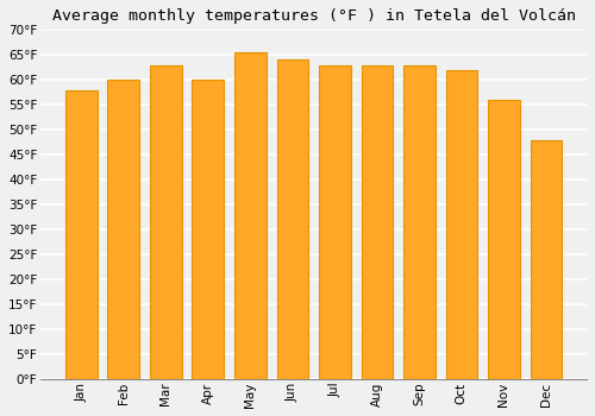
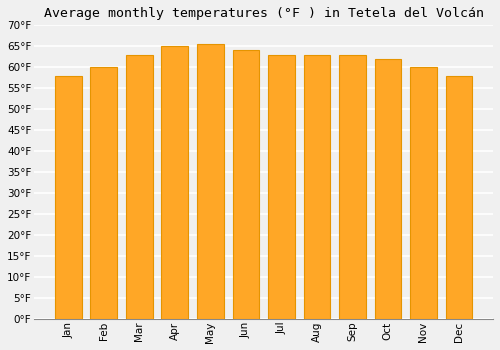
Apr: 60.0°F -> 65.0°F
Nov: 56.0°F -> 60.0°F
Dec: 48.0°F -> 58.0°F
